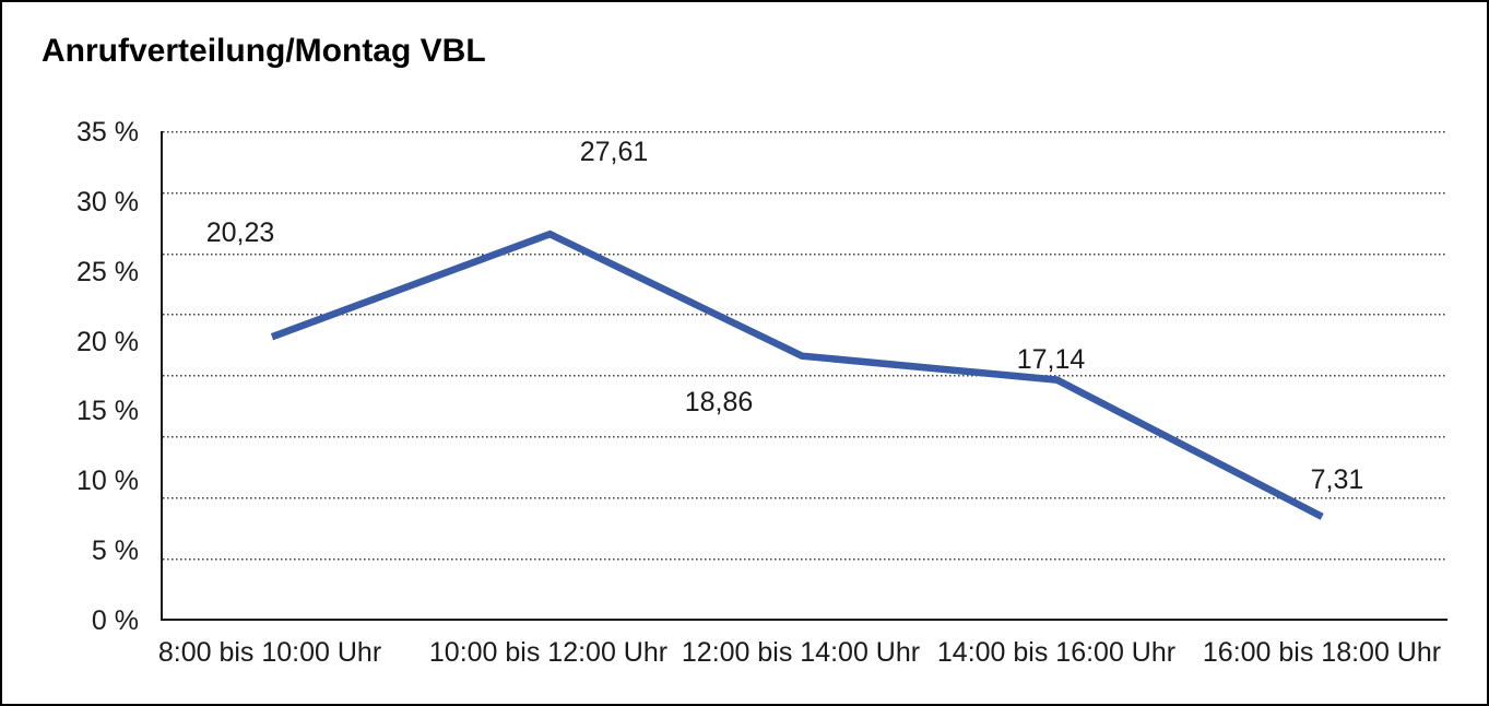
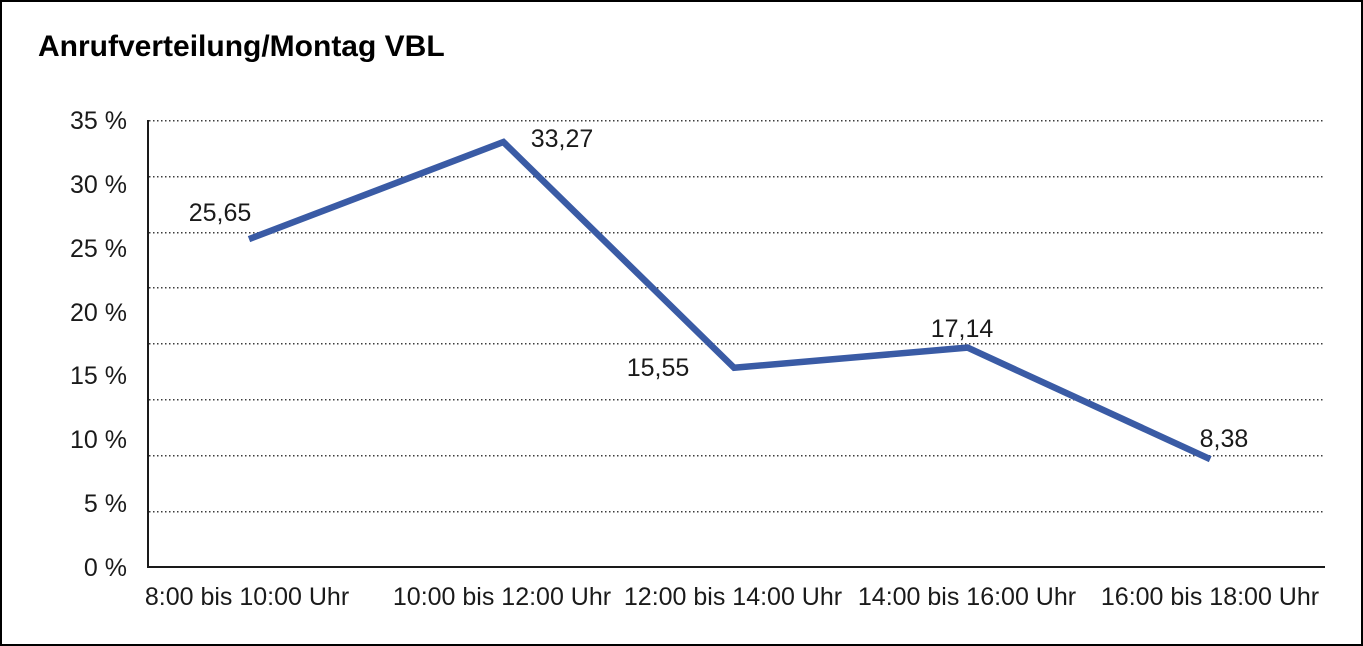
8:00 bis 10:00 Uhr: 20,23 -> 25,65
10:00 bis 12:00 Uhr: 27,61 -> 33,27
12:00 bis 14:00 Uhr: 18,86 -> 15,55
16:00 bis 18:00 Uhr: 7,31 -> 8,38
